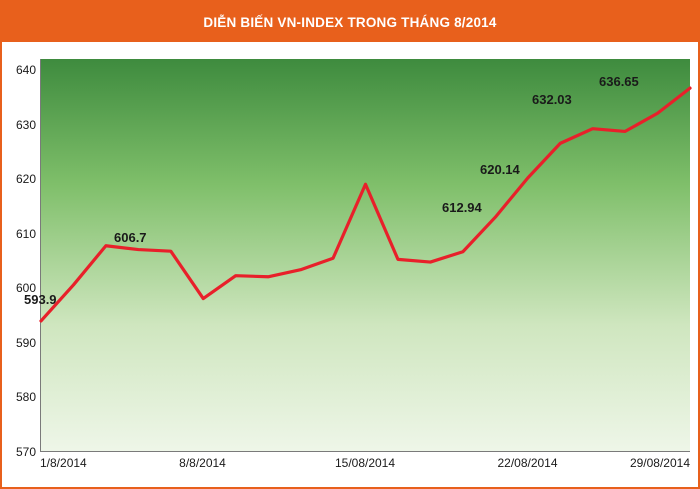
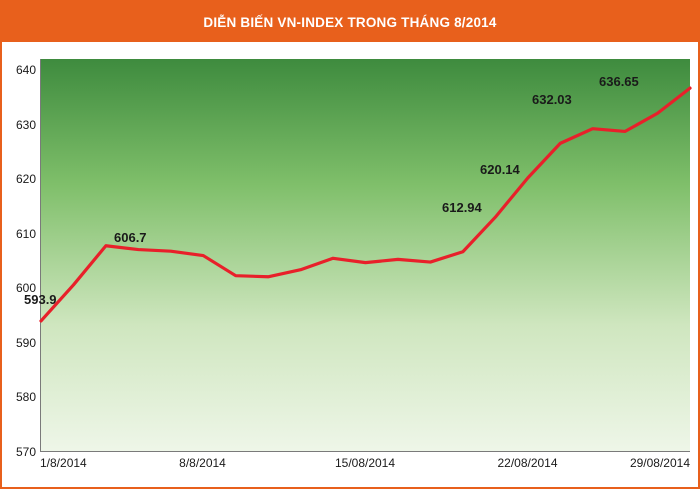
8/8/2014: 598 -> 606
15/08/2014: 619 -> 605
